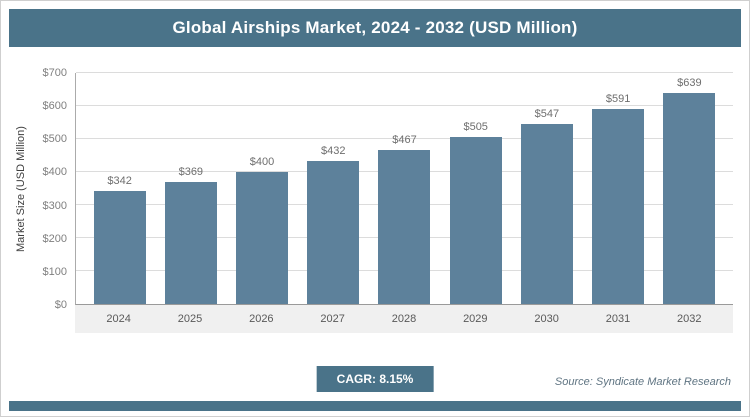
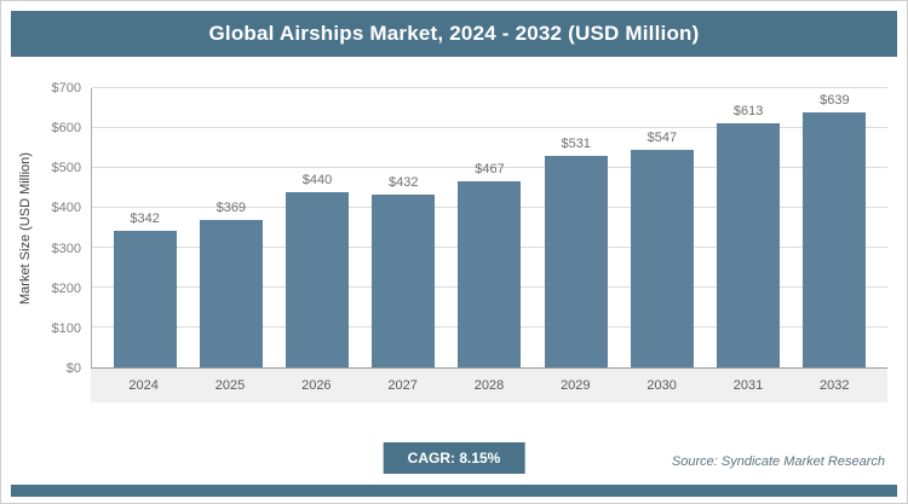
2026: $400 -> $440
2029: $505 -> $531
2031: $591 -> $613
